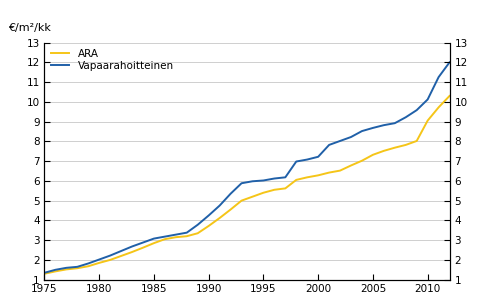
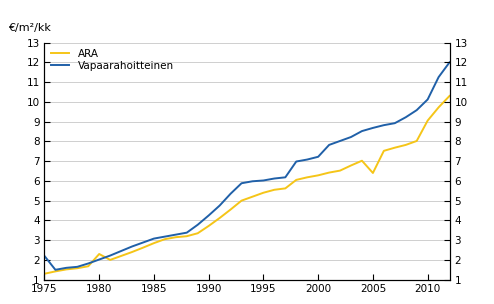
Vapaarahoitteinen/1975: 1.4 -> 2.2
ARA/1980: 1.9 -> 2.3
ARA/2005: 7.3 -> 6.4
